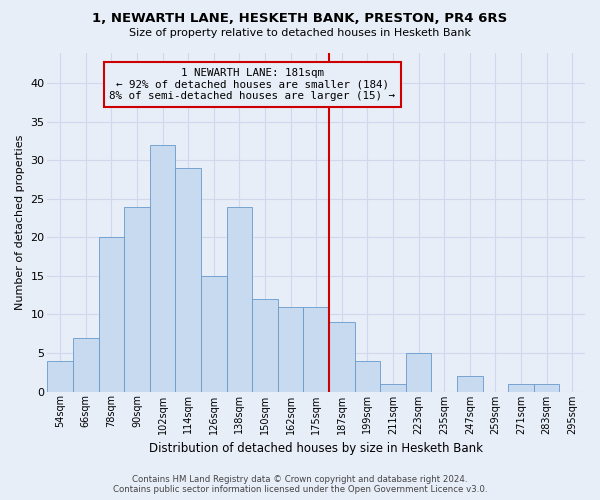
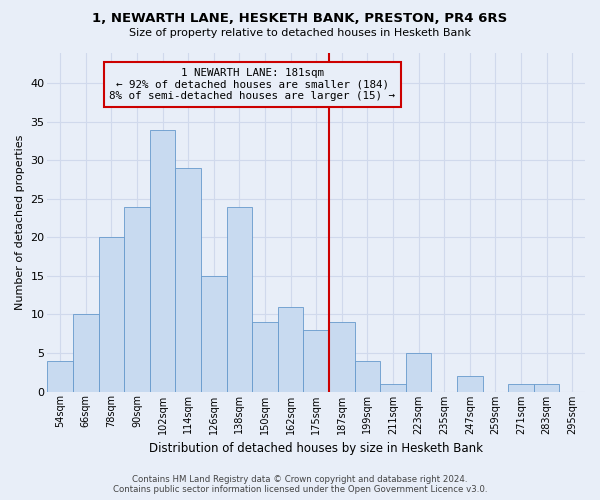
66sqm: 7 -> 10
102sqm: 32 -> 34
150sqm: 12 -> 9
175sqm: 11 -> 8
